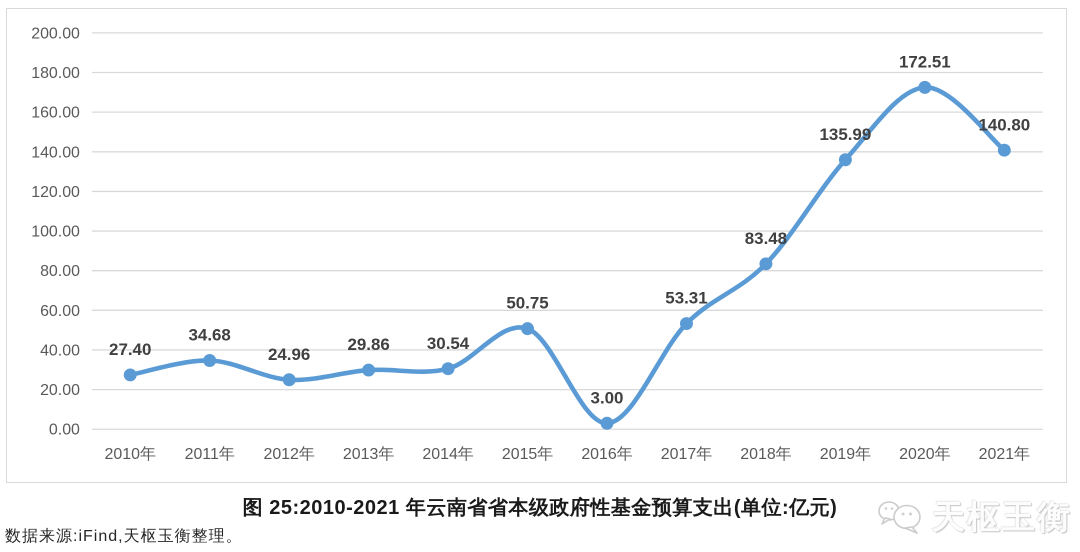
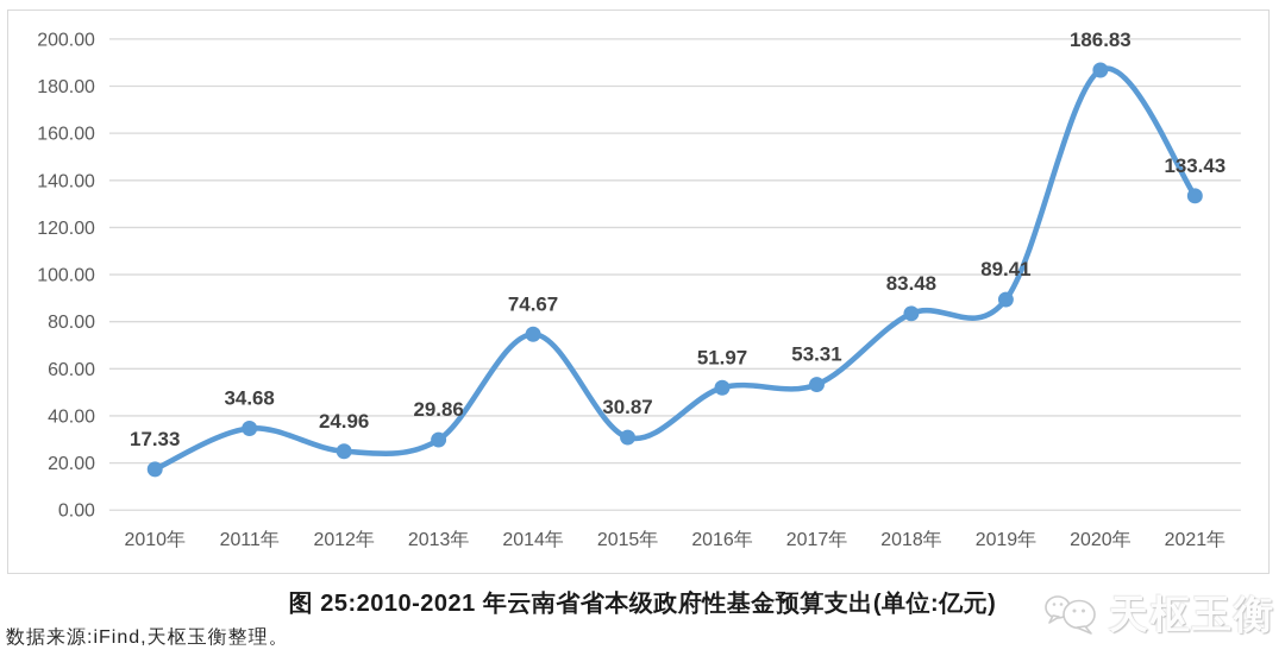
2010年: 27.40 -> 17.33
2014年: 30.54 -> 74.67
2015年: 50.75 -> 30.87
2016年: 3.00 -> 51.97
2019年: 135.99 -> 89.41
2020年: 172.51 -> 186.83
2021年: 140.80 -> 133.43
